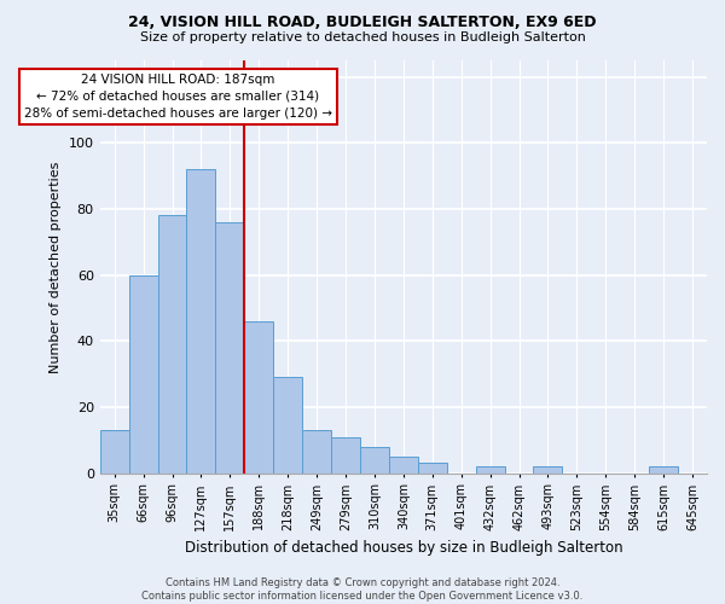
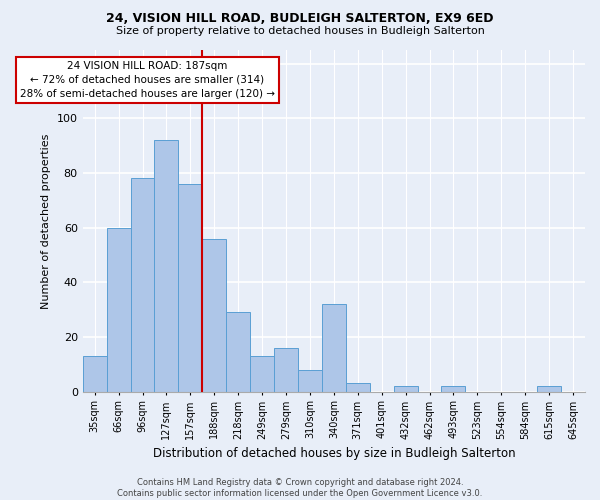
188sqm: 46 -> 56
279sqm: 11 -> 16
340sqm: 5 -> 32
